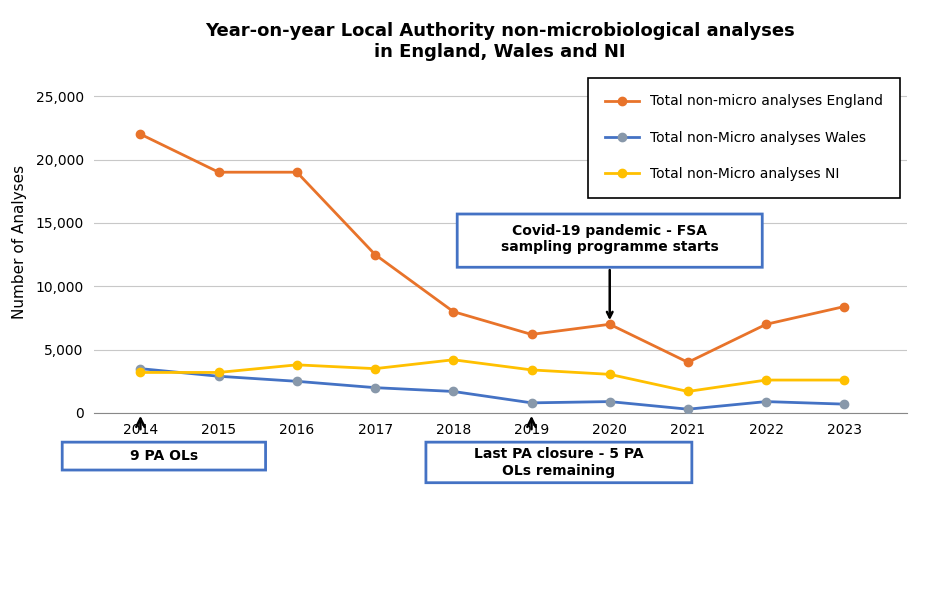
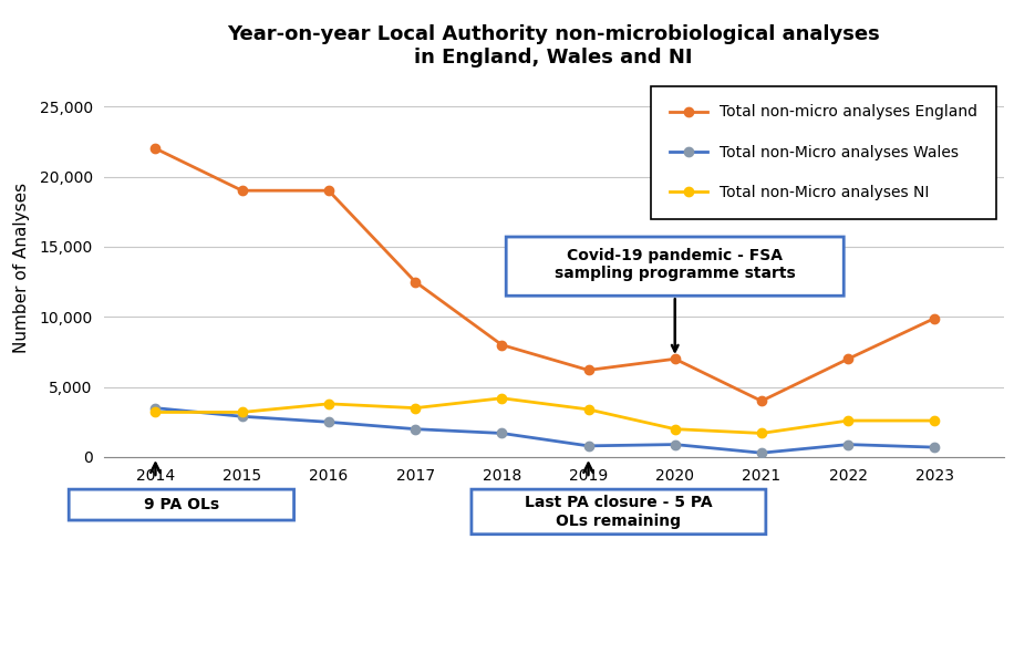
Total non-Micro analyses NI/2020: 3,000 -> 2,000
Total non-micro analyses England/2023: 8,400 -> 9,900
